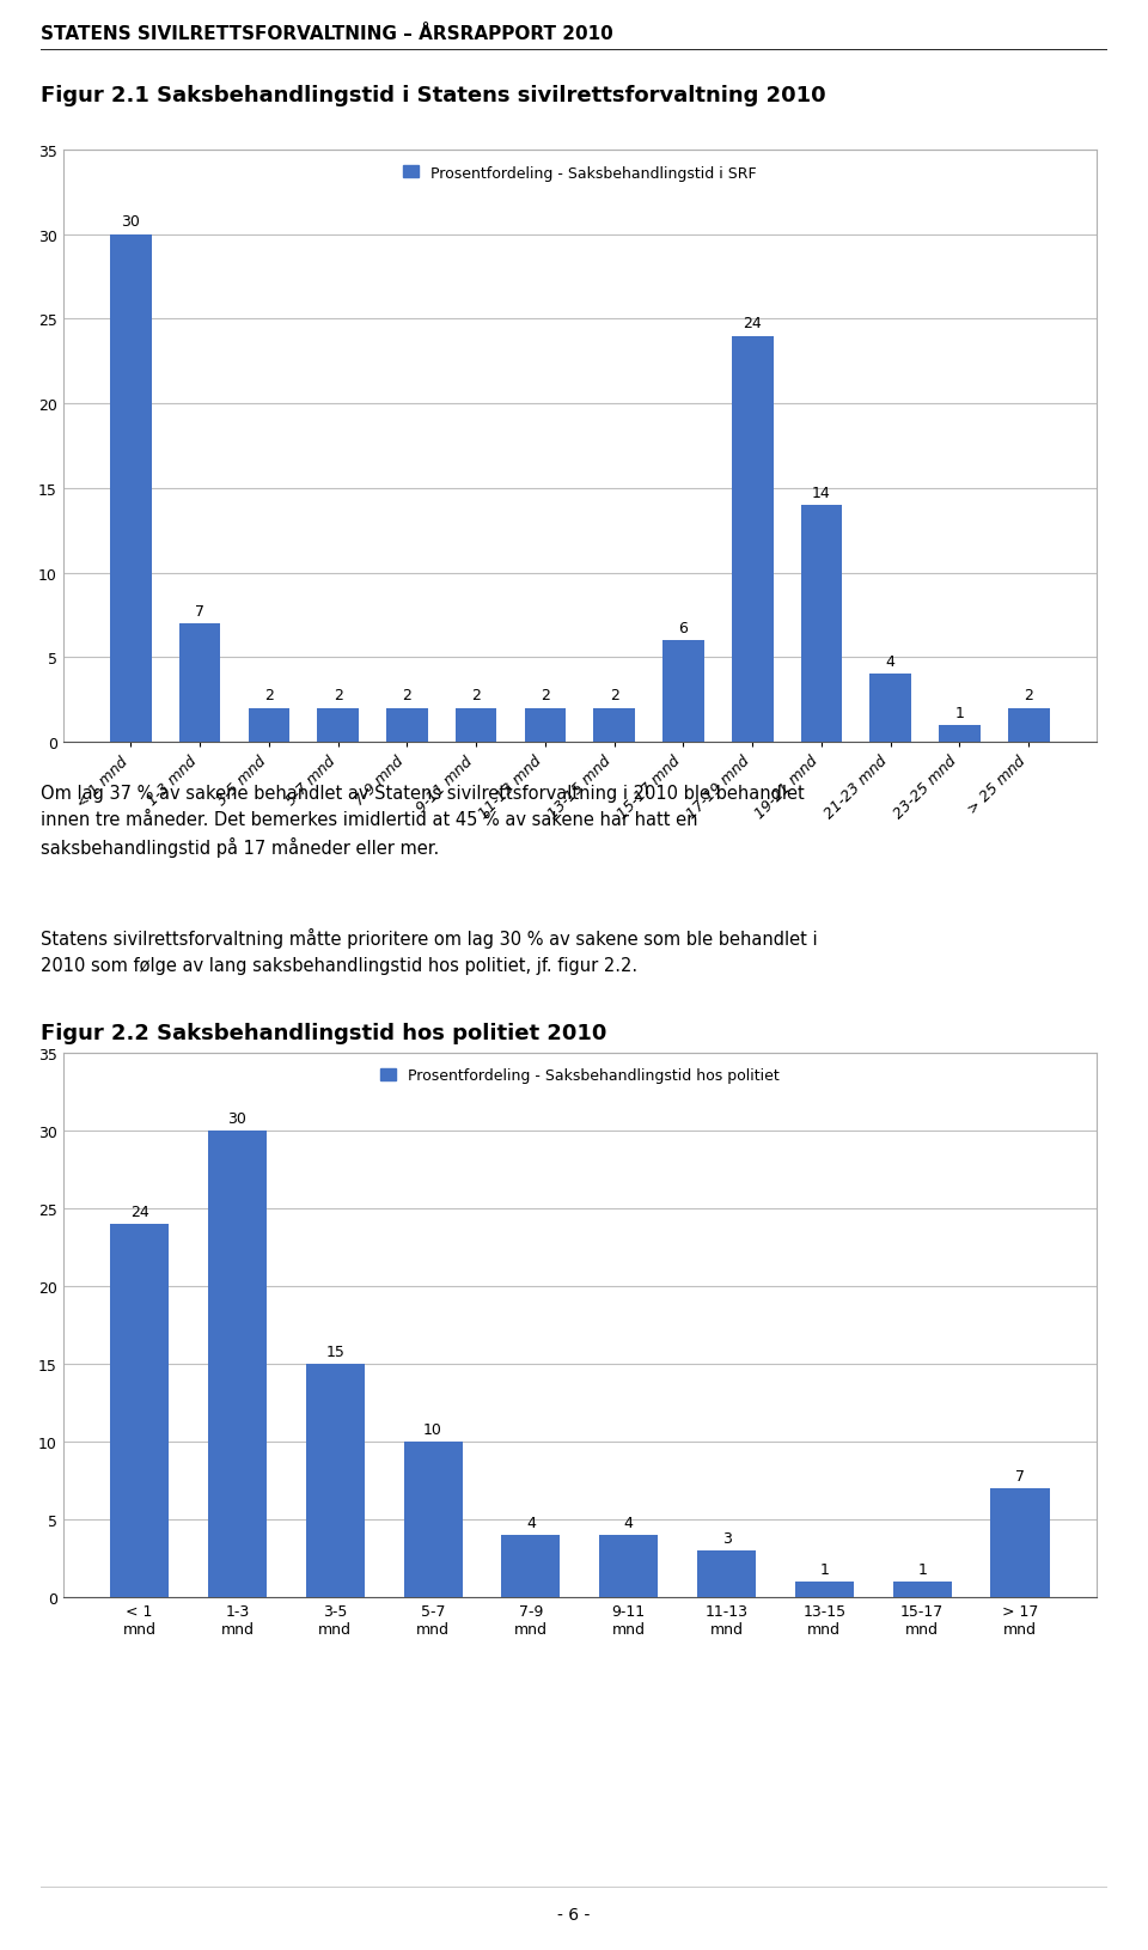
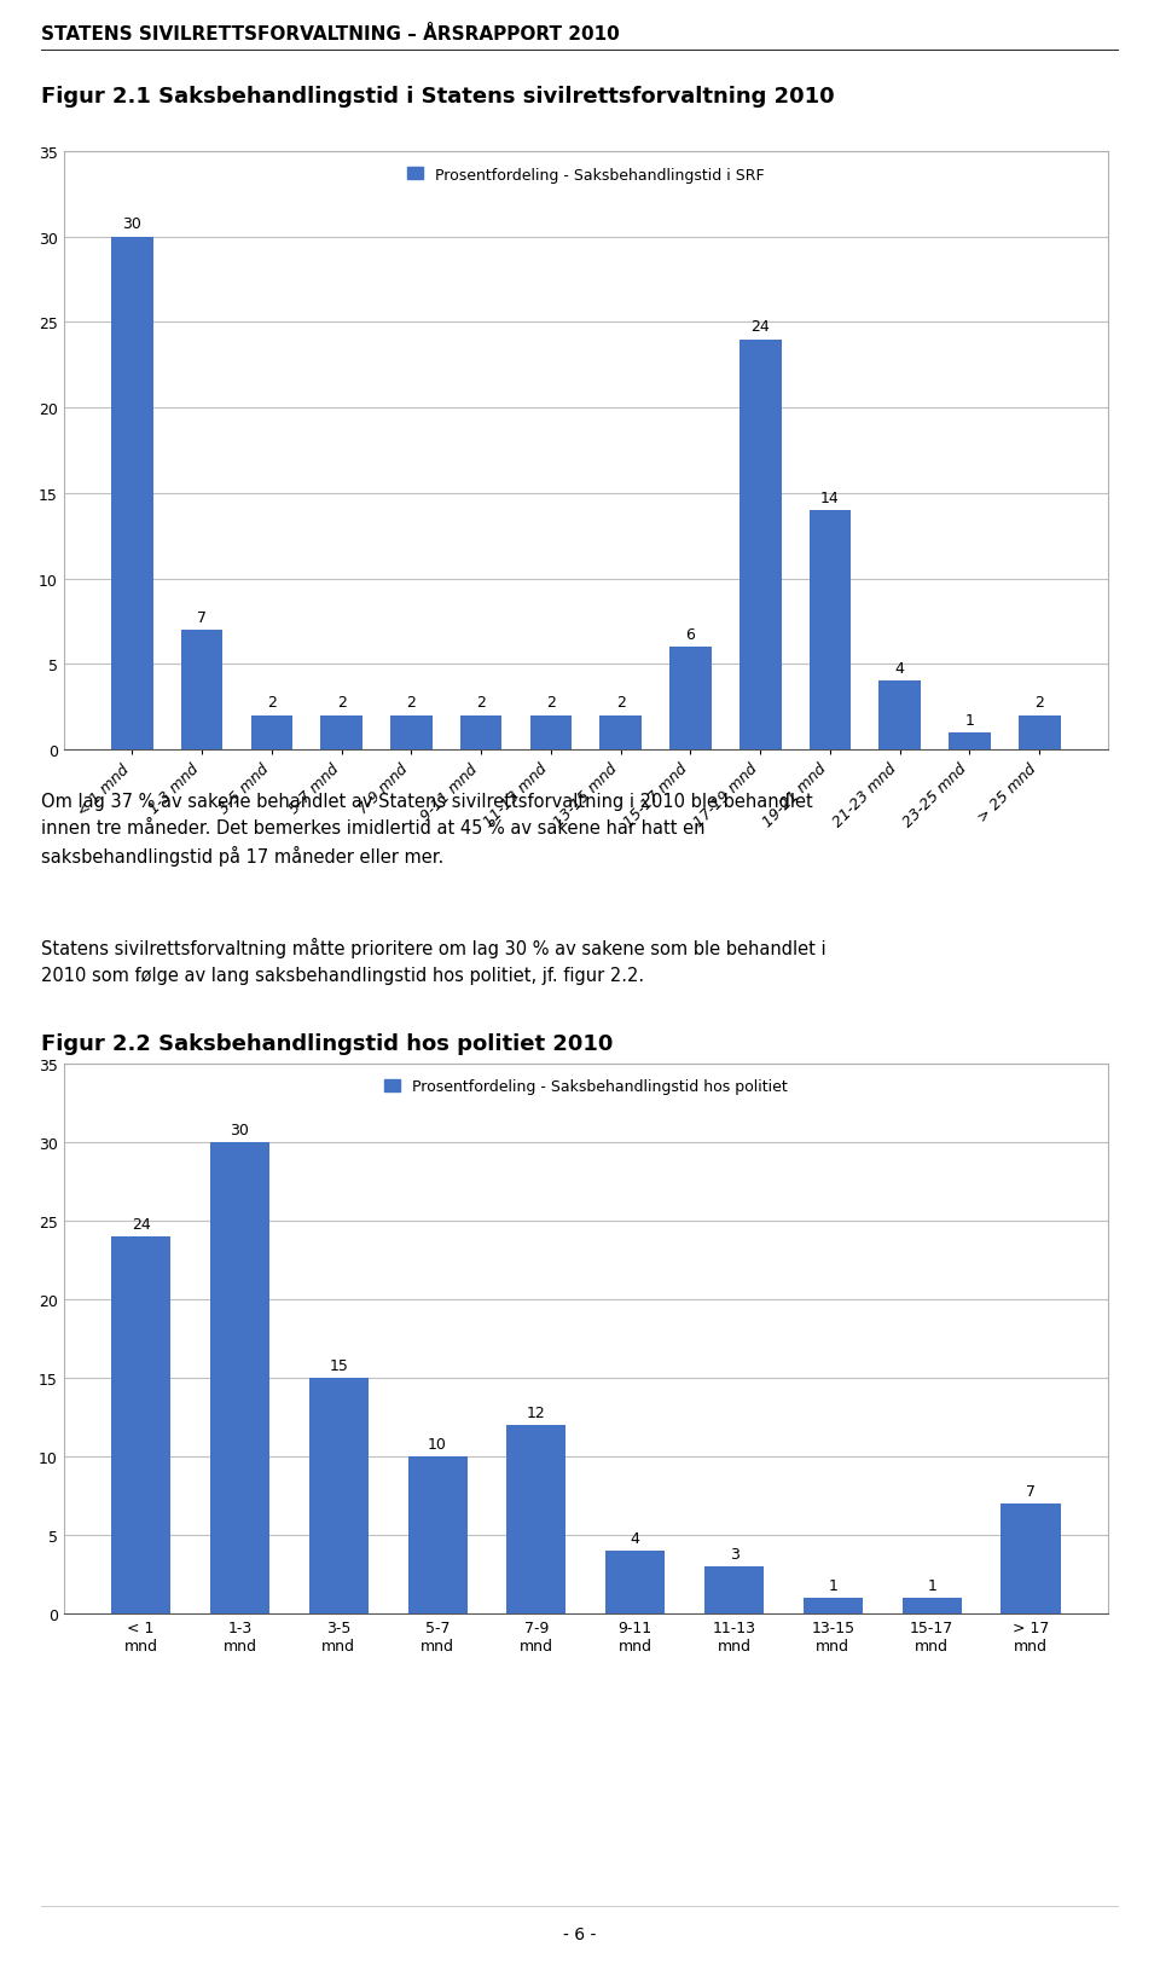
7-9 mnd: 4 -> 12
